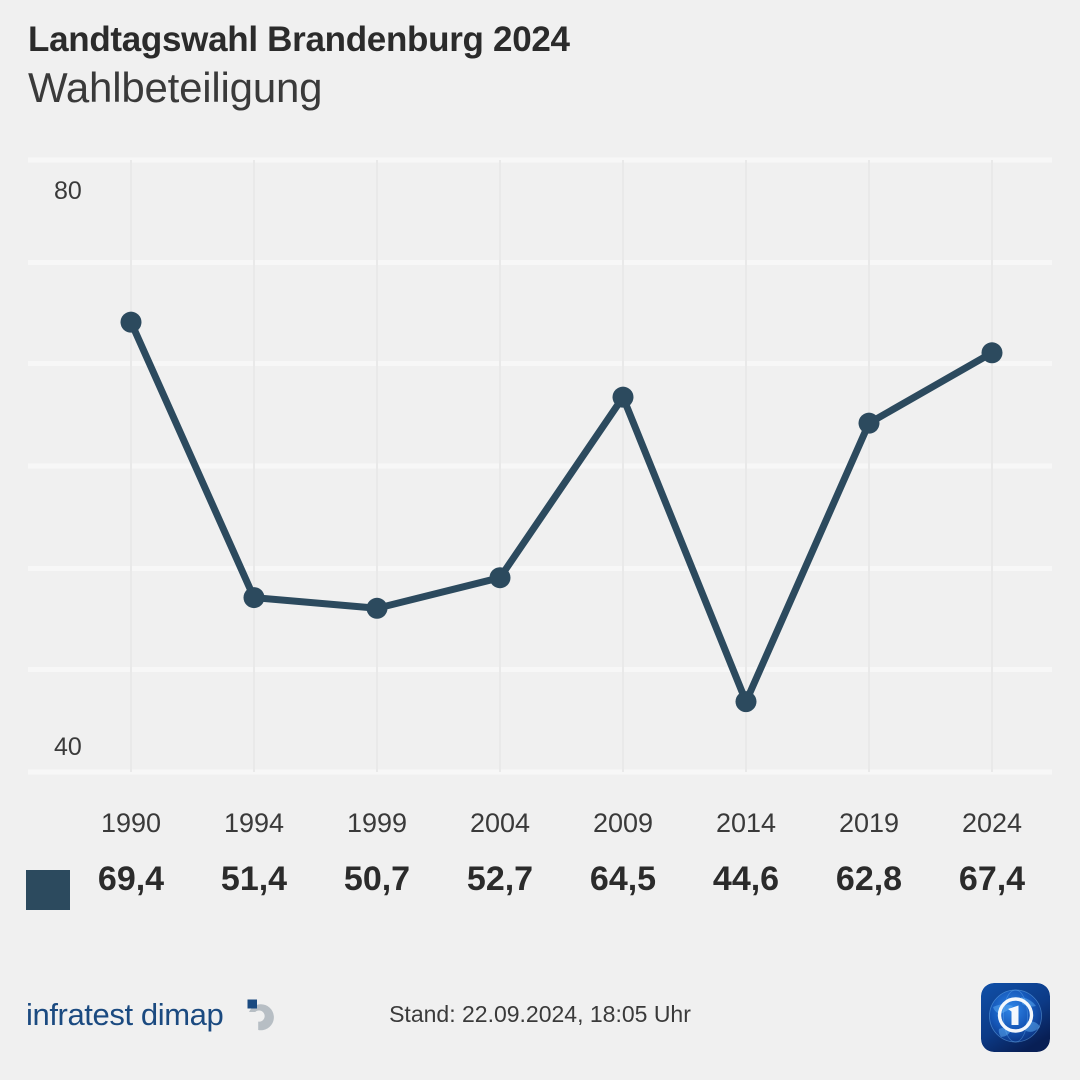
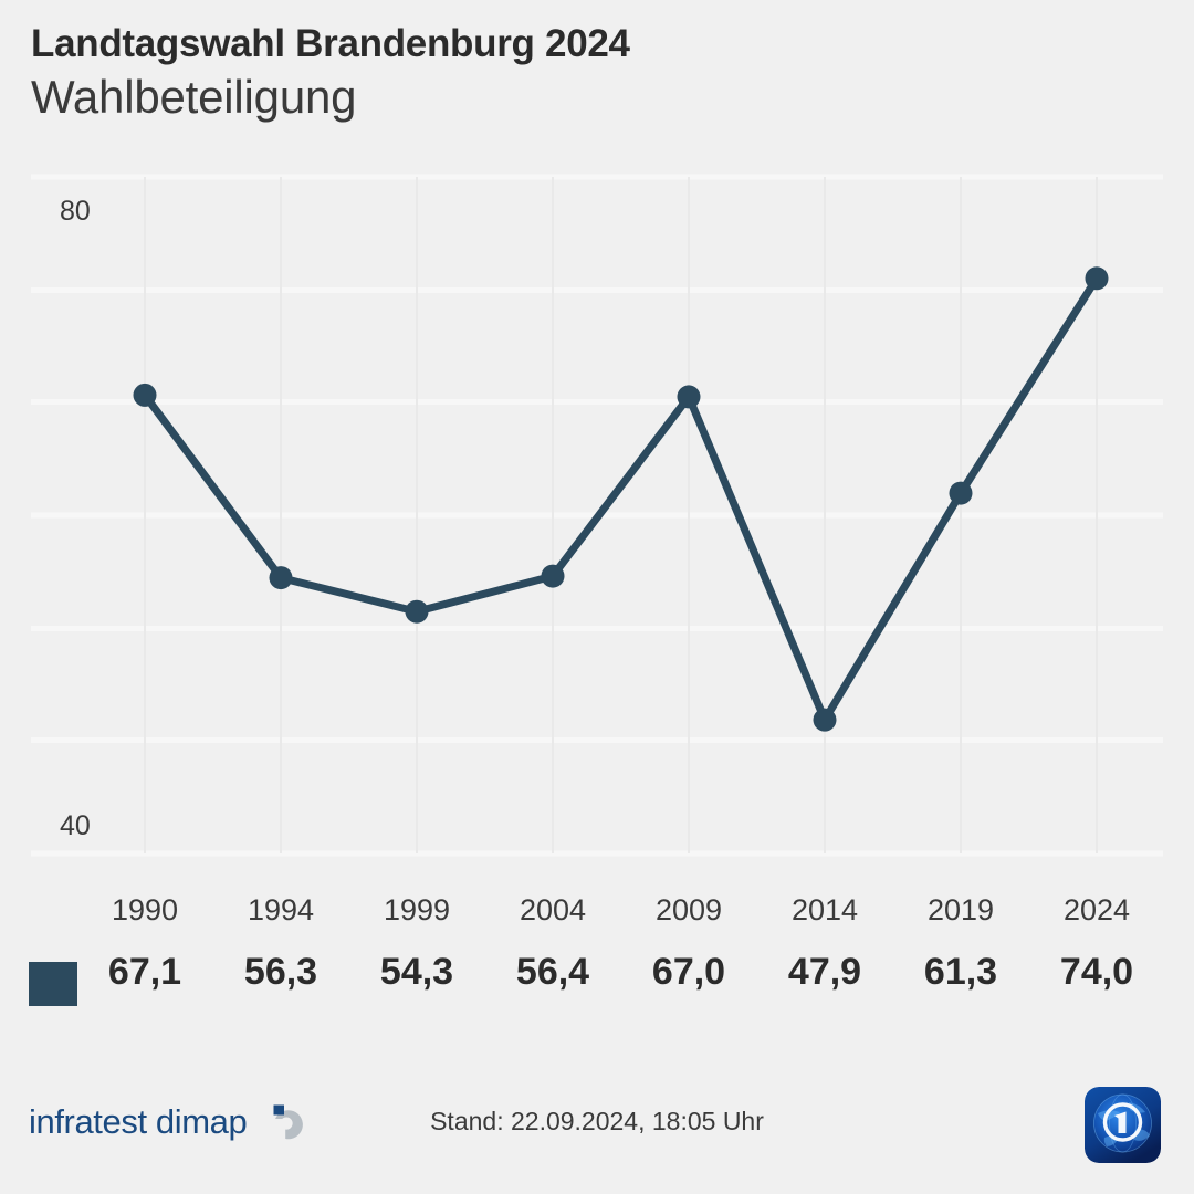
1990: 69,4 -> 67,1
1994: 51,4 -> 56,3
1999: 50,7 -> 54,3
2004: 52,7 -> 56,4
2009: 64,5 -> 67,0
2014: 44,6 -> 47,9
2019: 62,8 -> 61,3
2024: 67,4 -> 74,0
